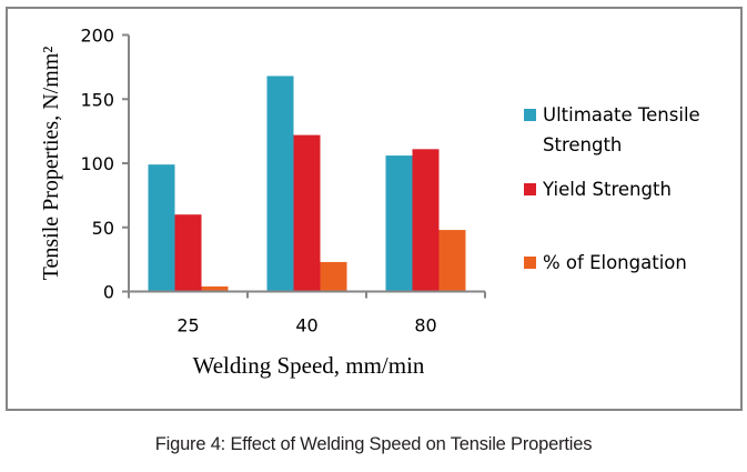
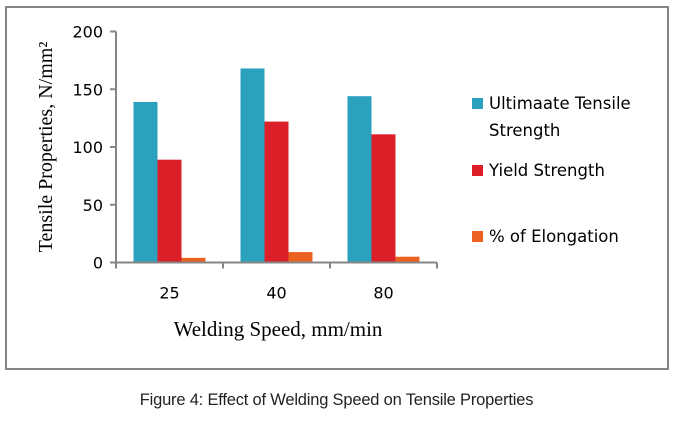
Ultimaate Tensile Strength/25: 99 -> 139
Yield Strength/25: 60 -> 89
% of Elongation/40: 23 -> 9
Ultimaate Tensile Strength/80: 106 -> 144
% of Elongation/80: 48 -> 5
